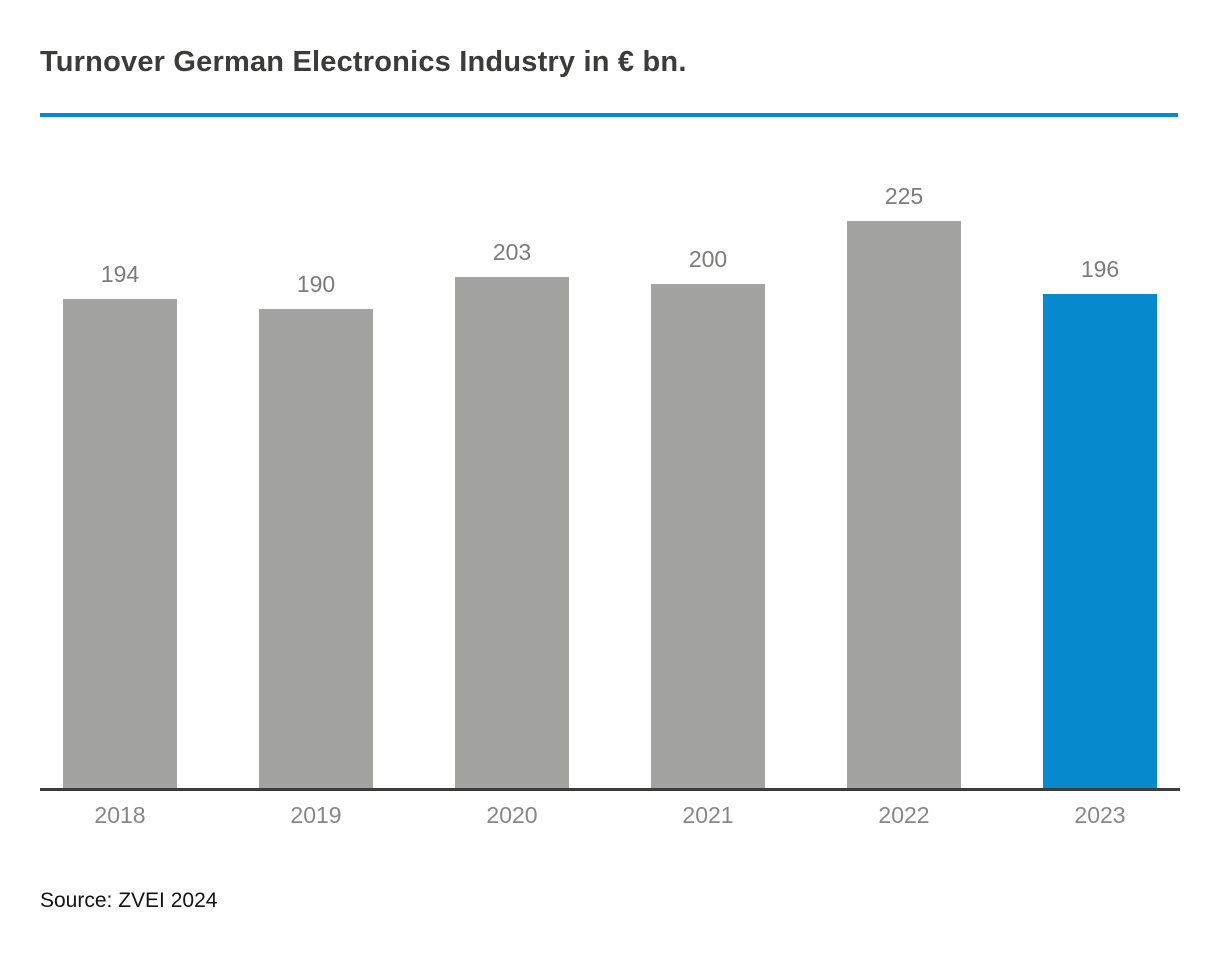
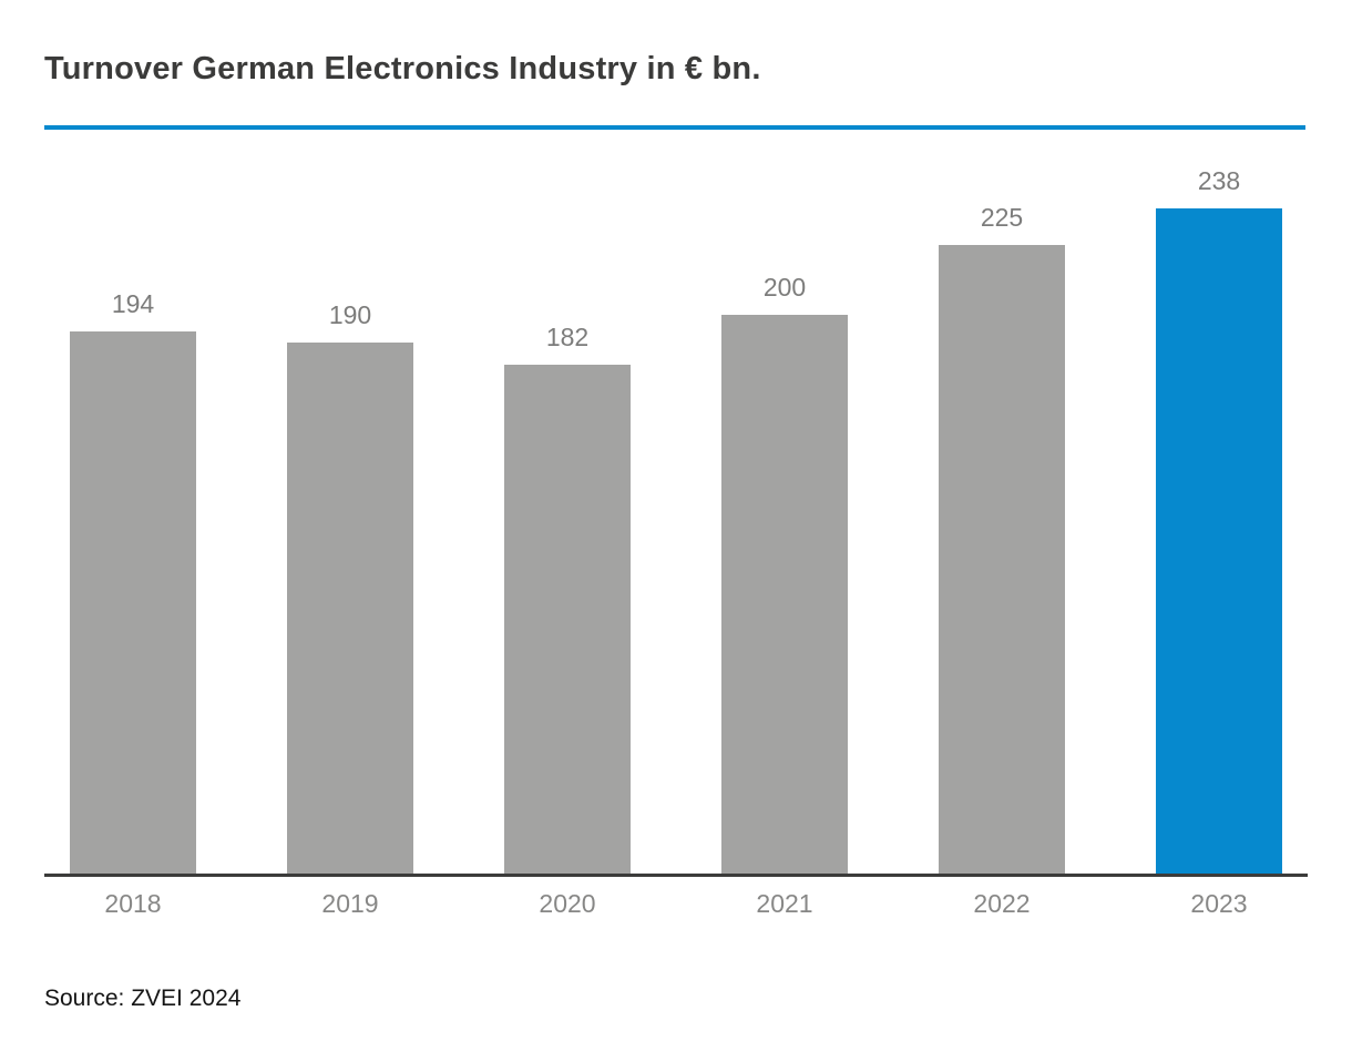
2020: 203 -> 182
2023: 196 -> 238
